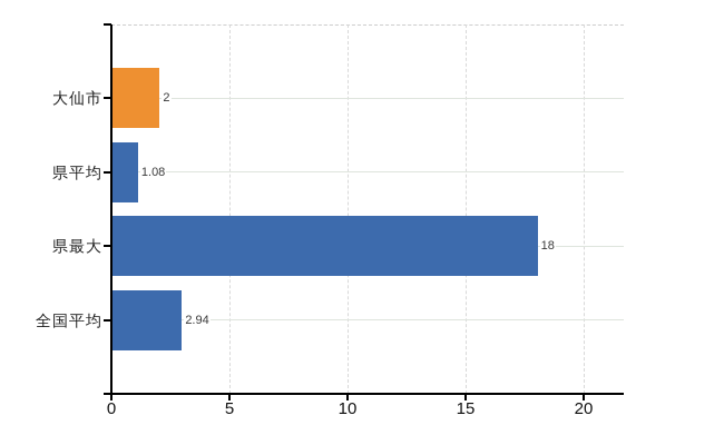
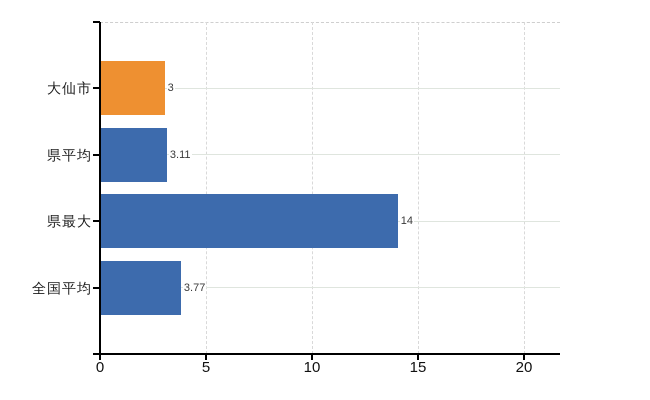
大仙市: 2 -> 3
県平均: 1.08 -> 3.11
県最大: 18 -> 14
全国平均: 2.94 -> 3.77
